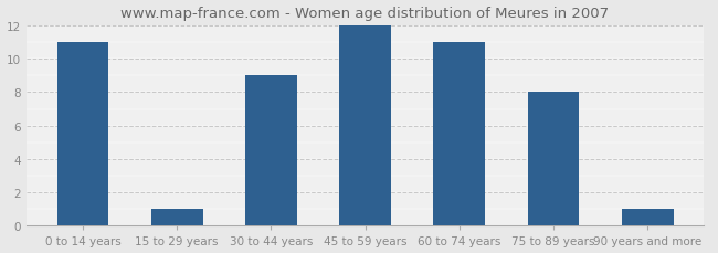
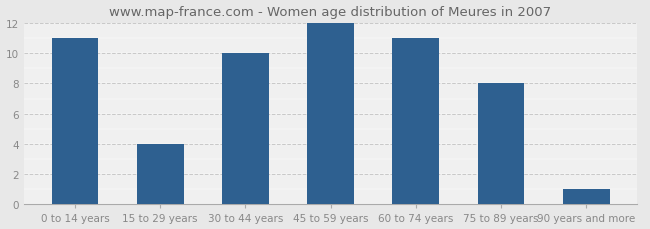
15 to 29 years: 1 -> 4
30 to 44 years: 9 -> 10
